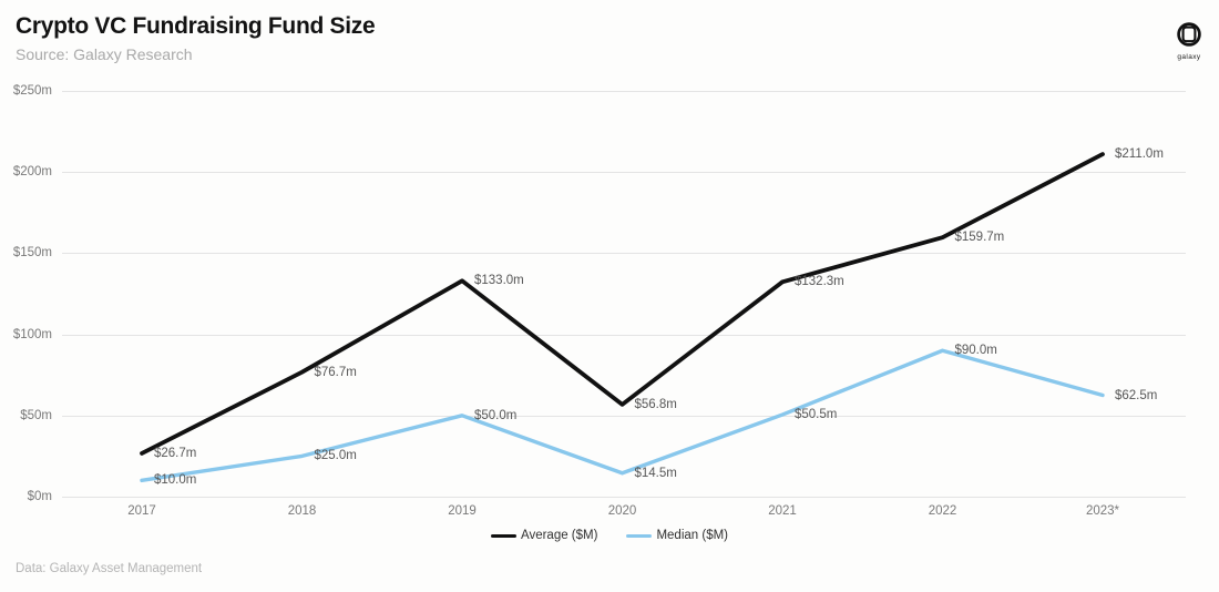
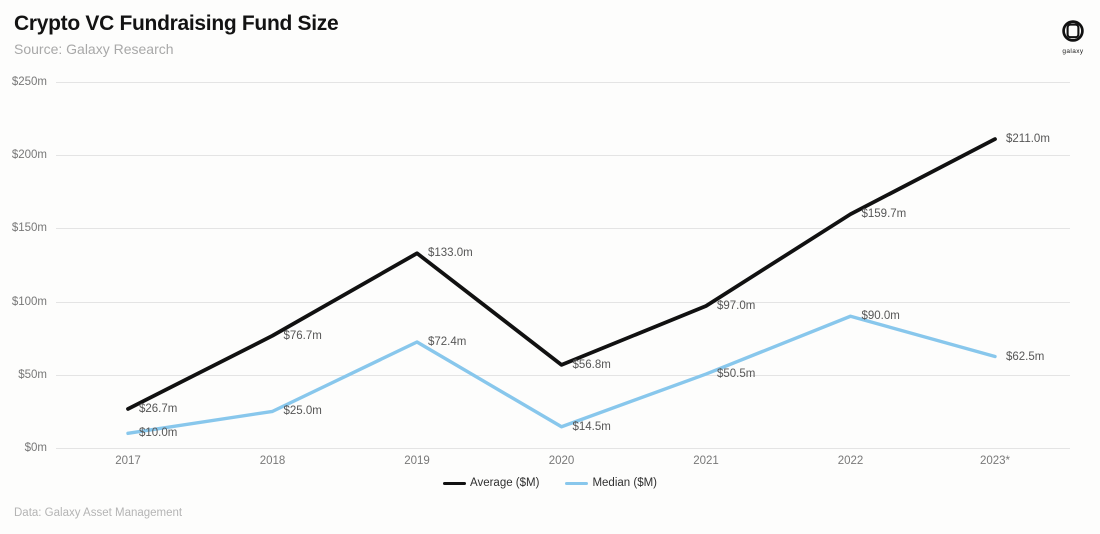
Median ($M)/2019: $50.0m -> $72.4m
Average ($M)/2021: $132.3m -> $97.0m
